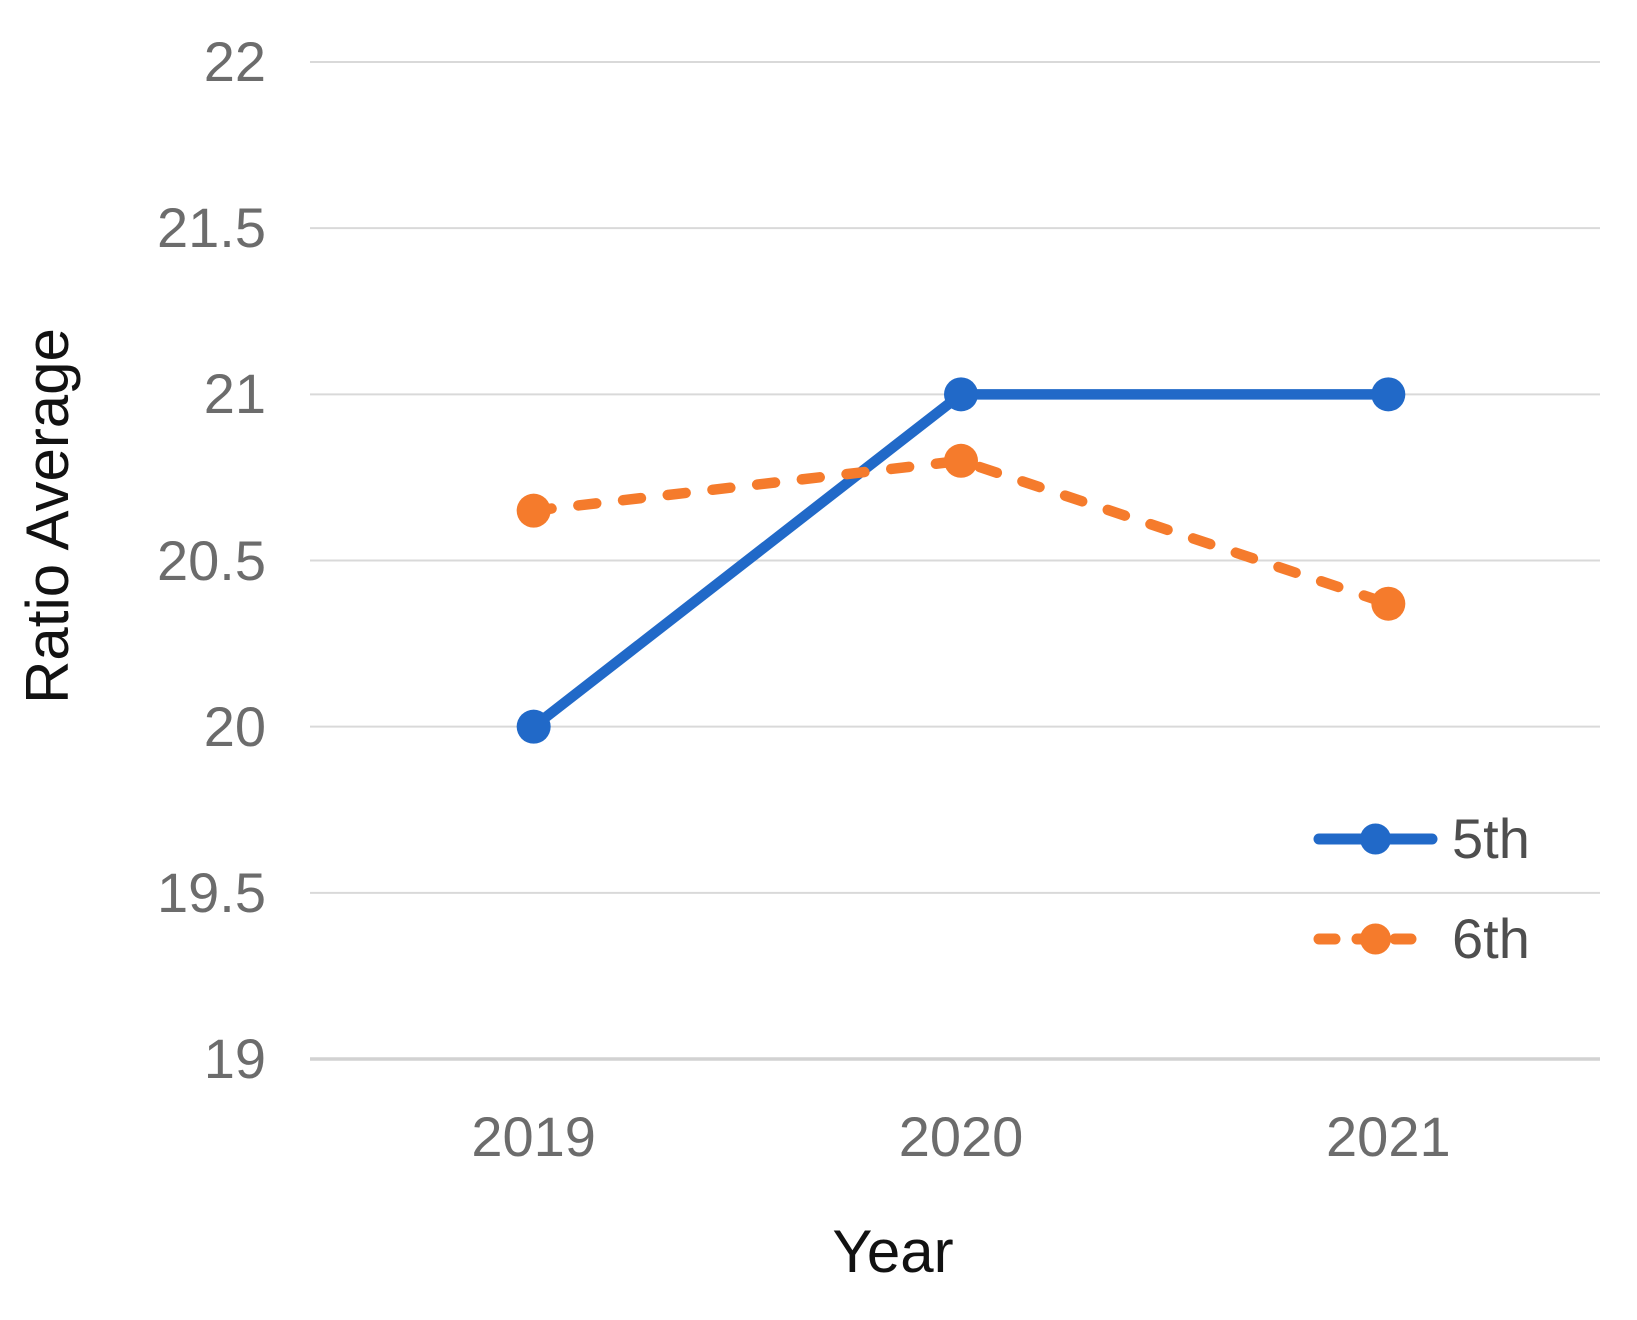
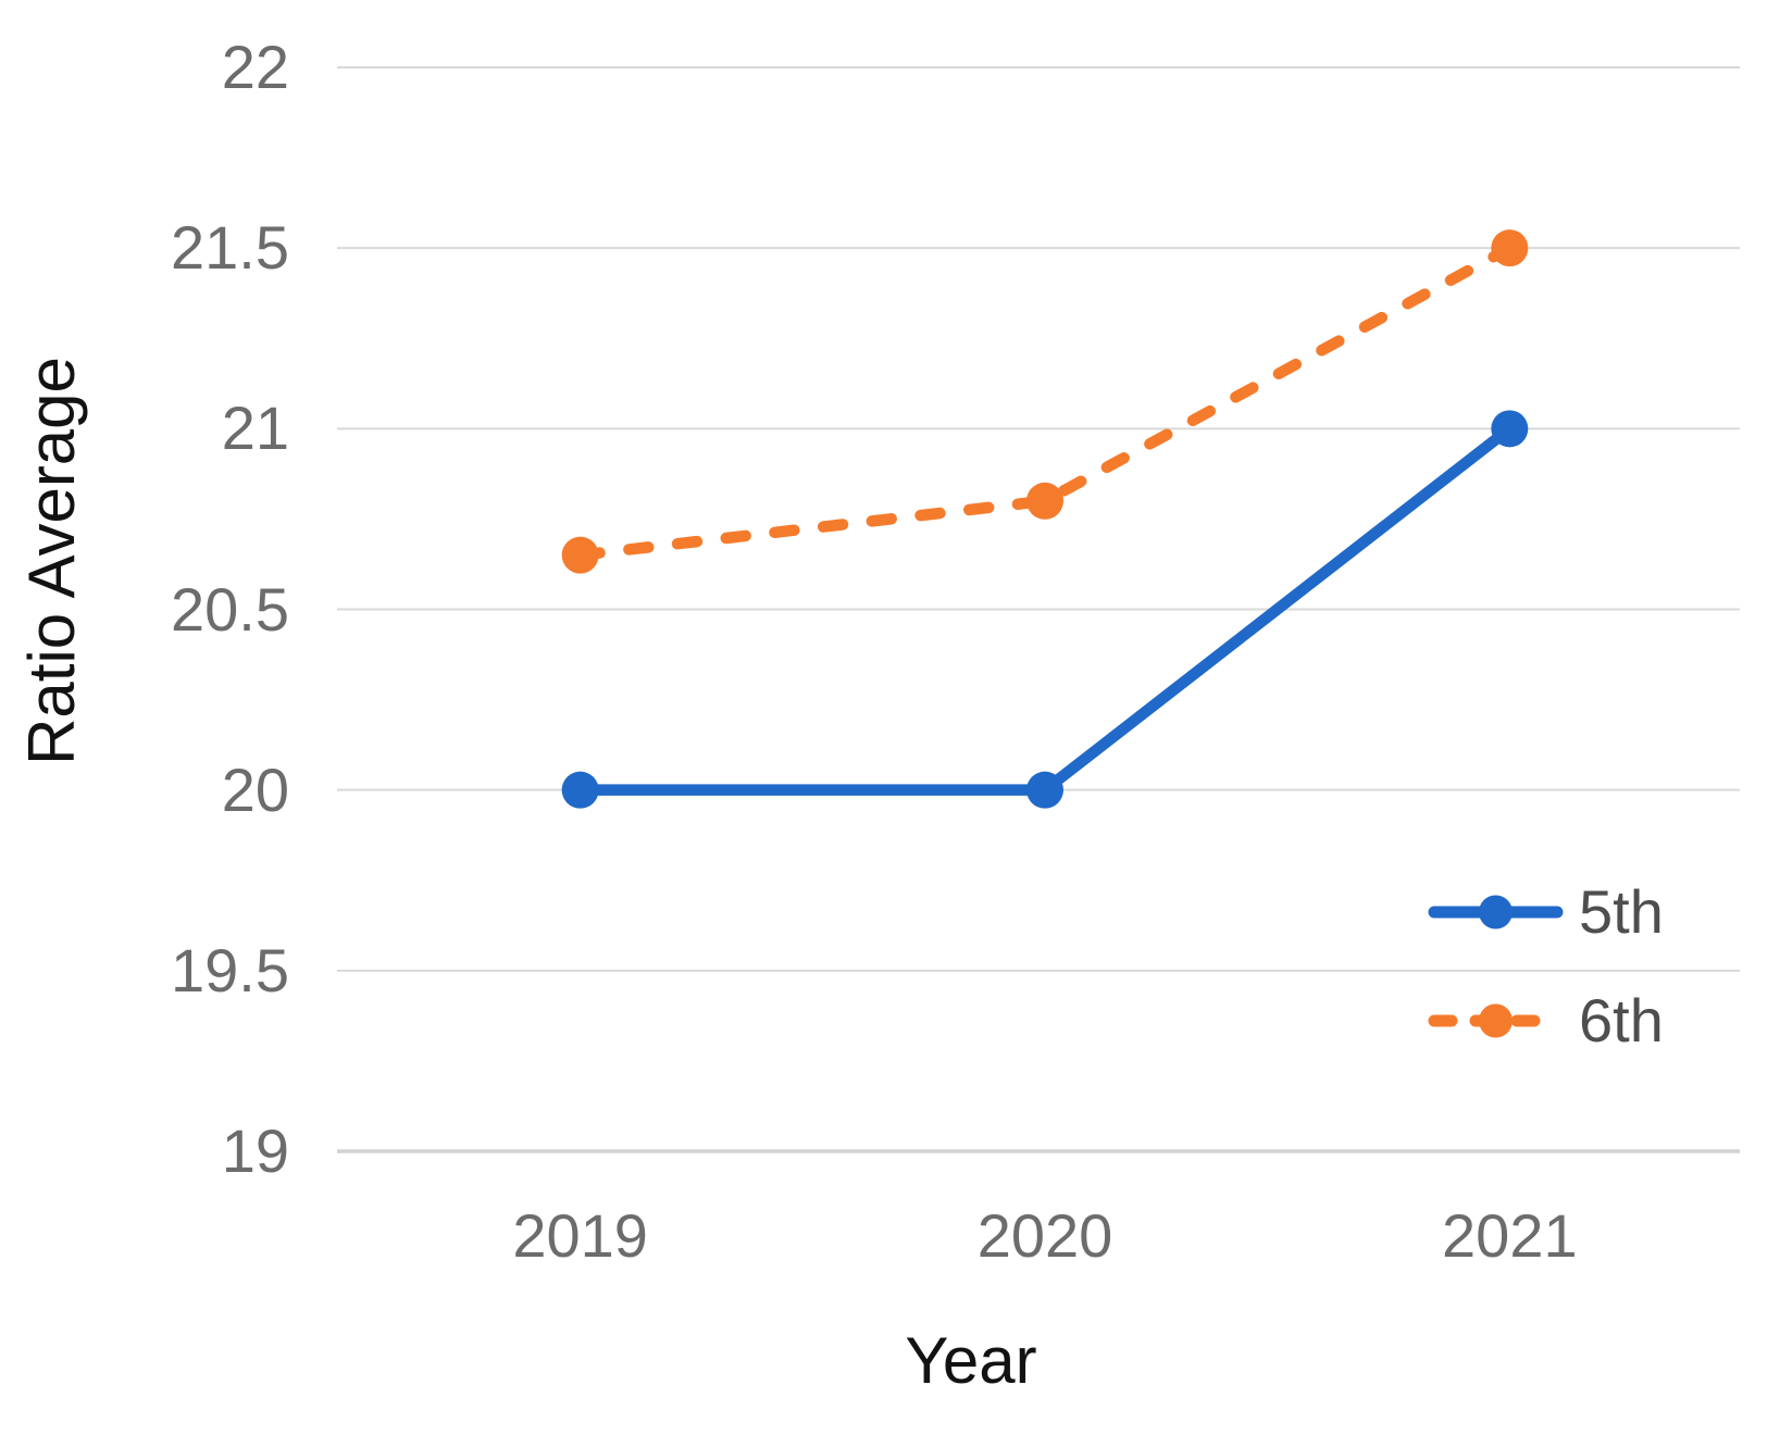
5th/2020: 21 -> 20
6th/2021: 20.37 -> 21.50
